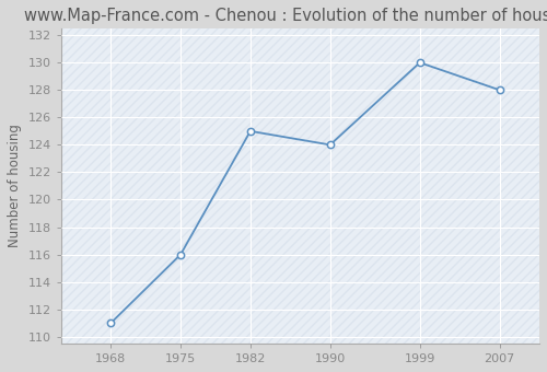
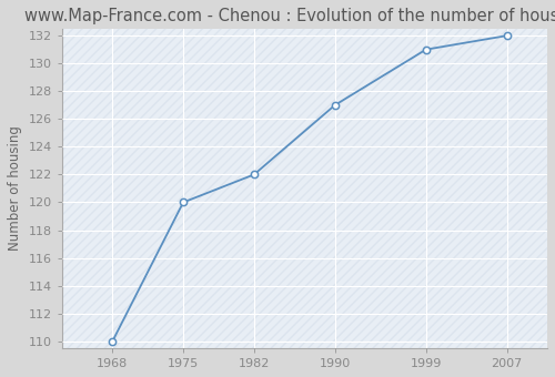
1968: 111 -> 110
1975: 116 -> 120
1982: 125 -> 122
1990: 124 -> 127
1999: 130 -> 131
2007: 128 -> 132
